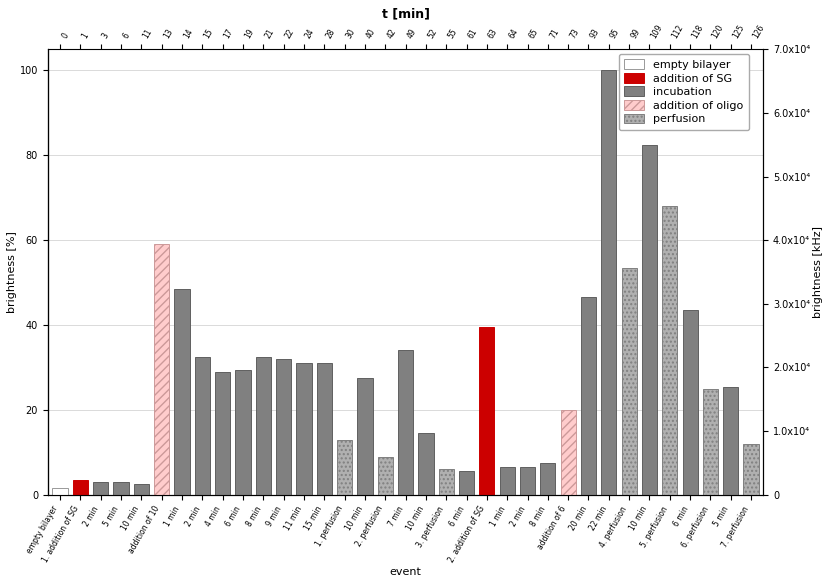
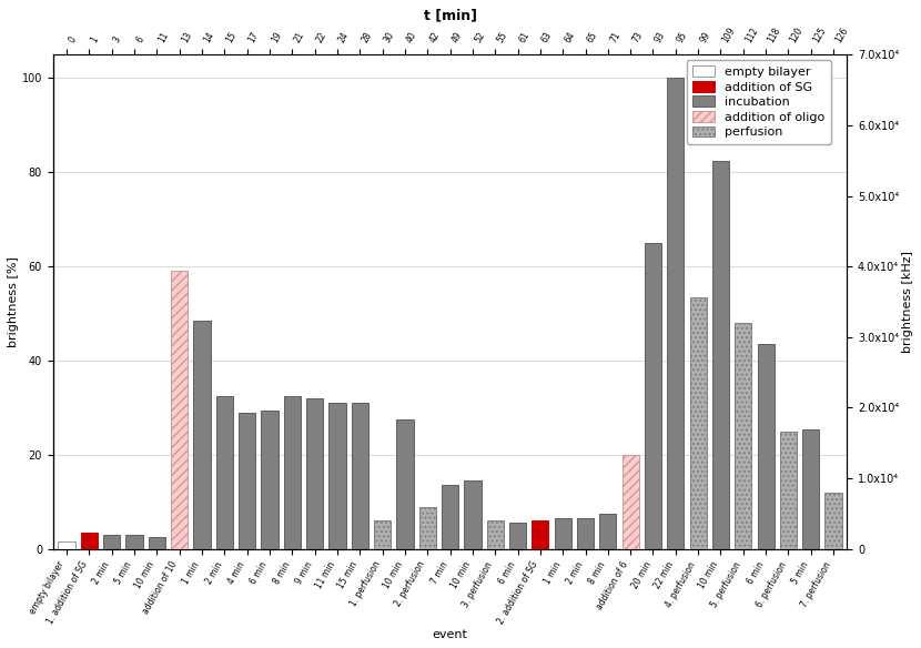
1. perfusion: 13.0 -> 6.0
7 min: 34.0 -> 13.5
2. addition of SG: 39.5 -> 6.0
20 min: 46.5 -> 65.0
5. perfusion: 68.0 -> 48.0
